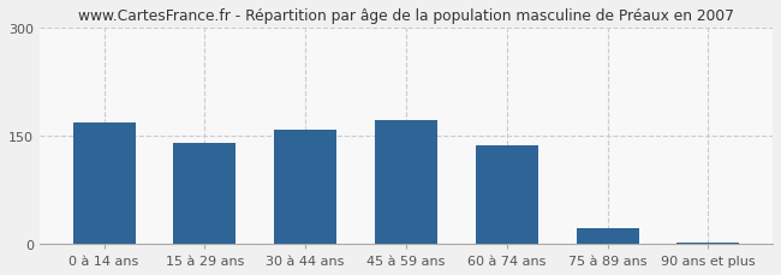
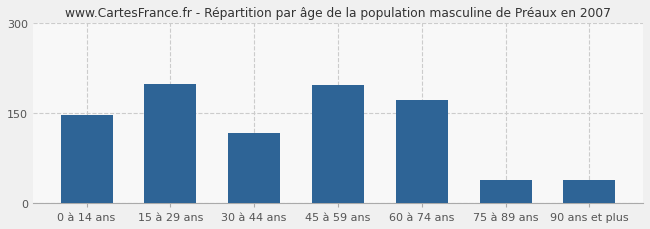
0 à 14 ans: 168 -> 146
15 à 29 ans: 140 -> 198
30 à 44 ans: 159 -> 116
45 à 59 ans: 171 -> 196
60 à 74 ans: 136 -> 172
75 à 89 ans: 22 -> 38
90 ans et plus: 2 -> 38
